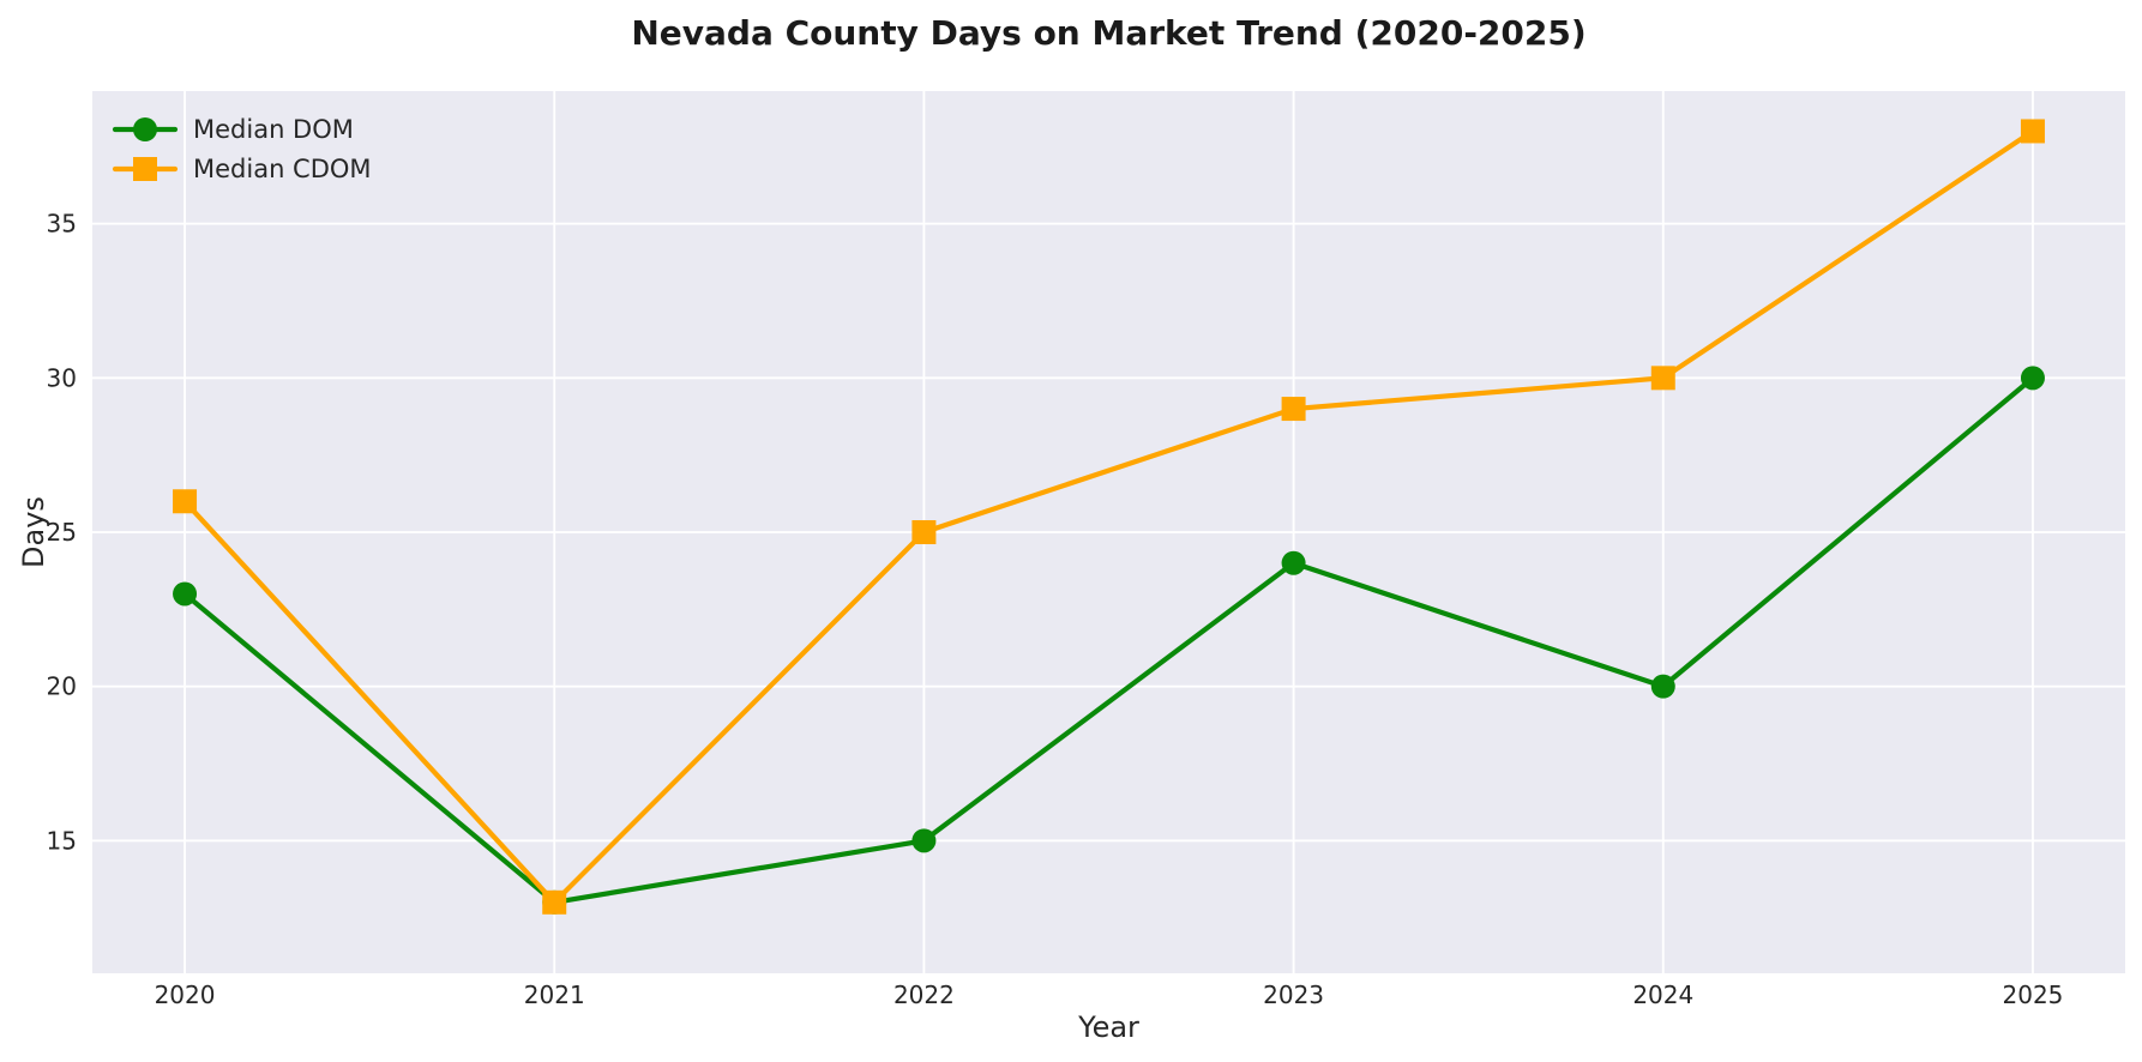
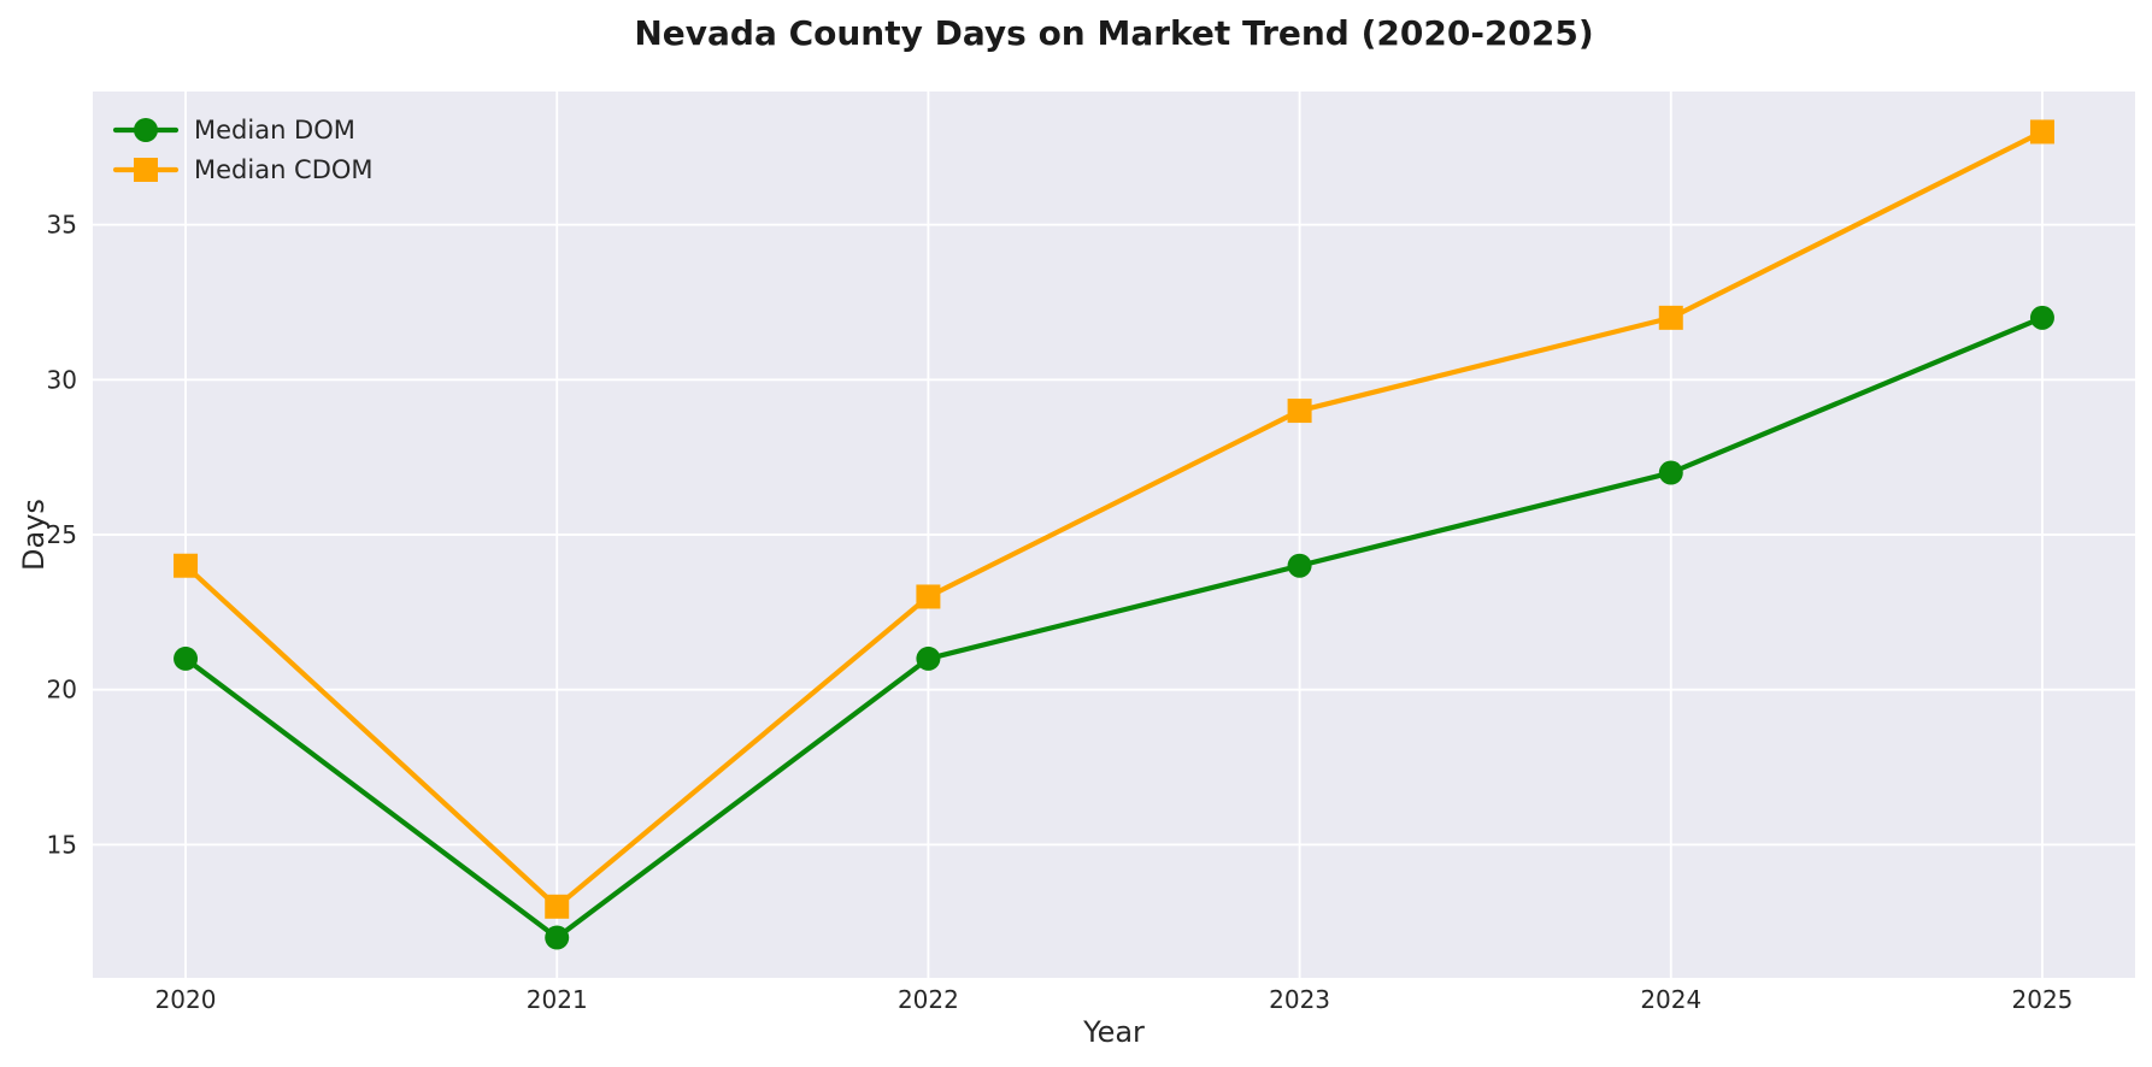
Median DOM/2020: 23 -> 21
Median CDOM/2020: 26 -> 24
Median DOM/2021: 13 -> 12
Median DOM/2022: 15 -> 21
Median CDOM/2022: 25 -> 23
Median DOM/2024: 20 -> 27
Median CDOM/2024: 30 -> 32
Median DOM/2025: 30 -> 32
